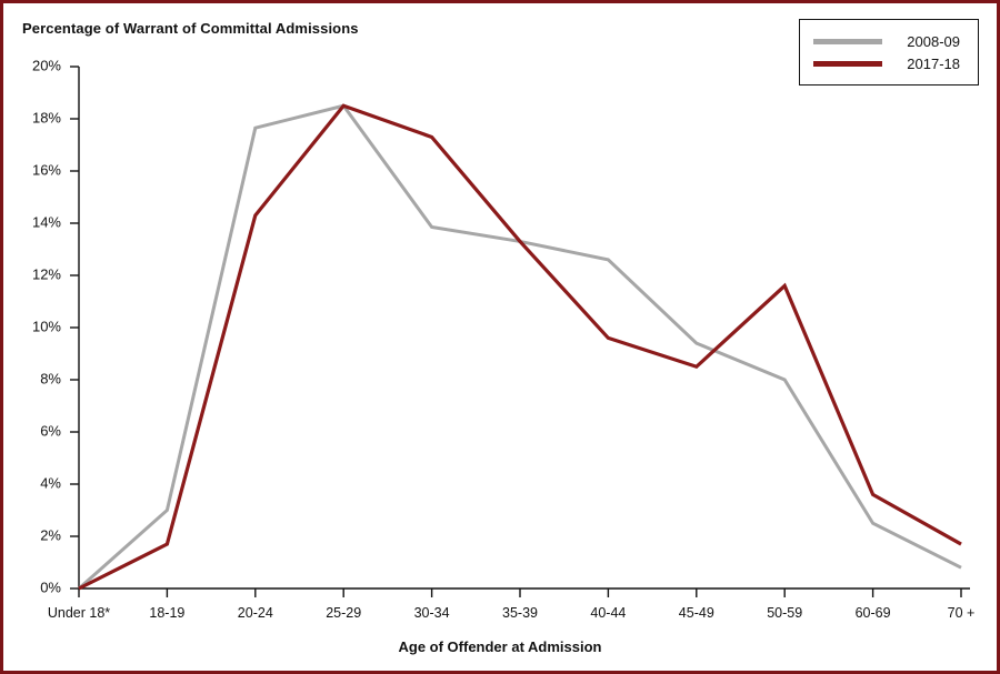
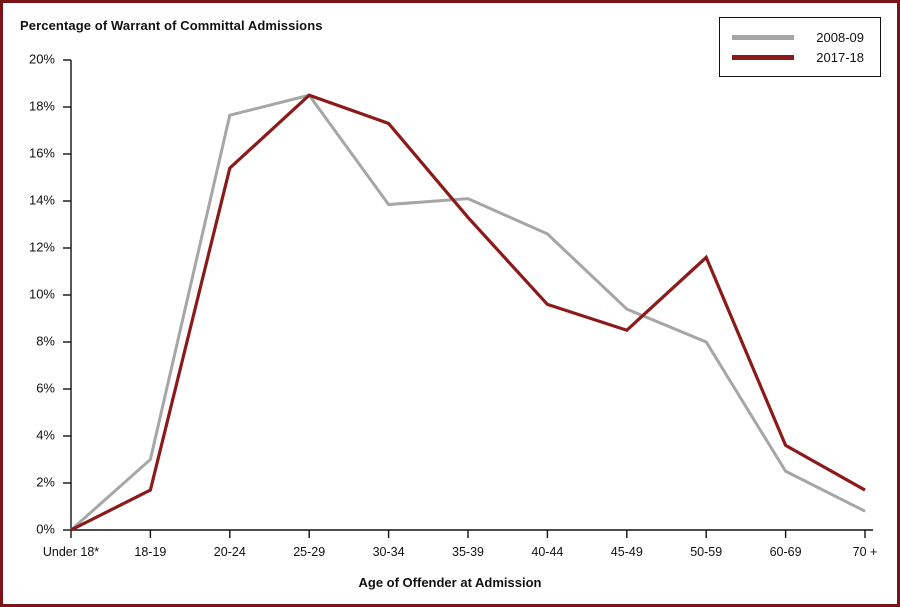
2017-18/20-24: 14.3% -> 15.4%
2008-09/35-39: 13.3% -> 14.1%
